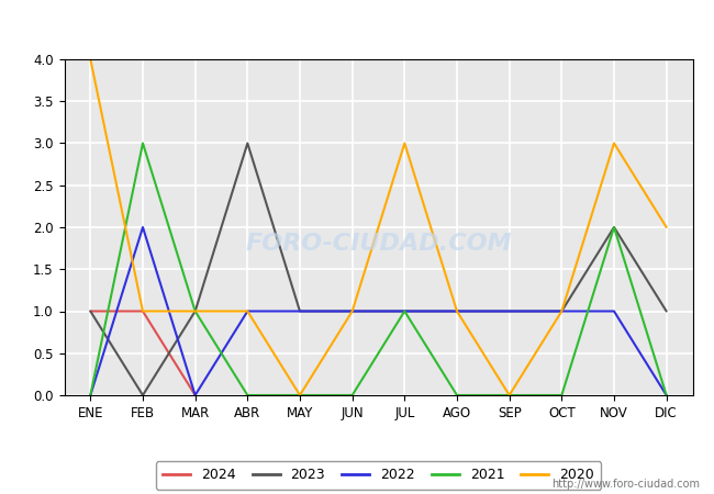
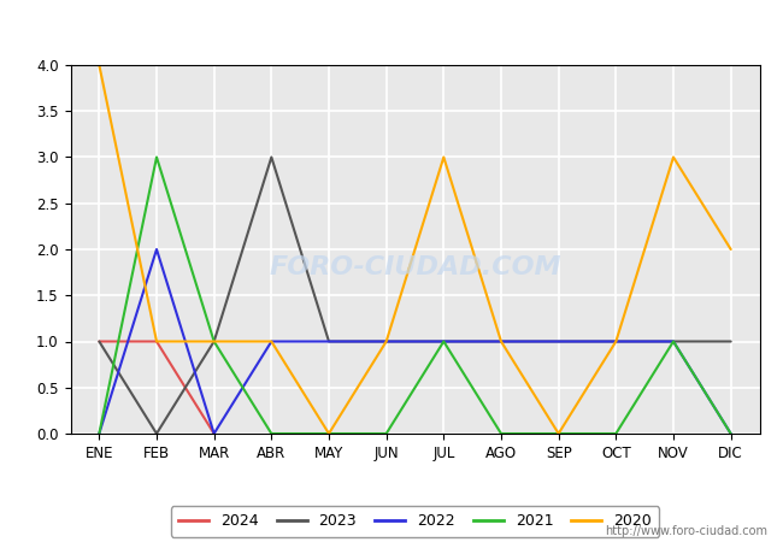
2023/NOV: 2 -> 1
2021/NOV: 2 -> 1
